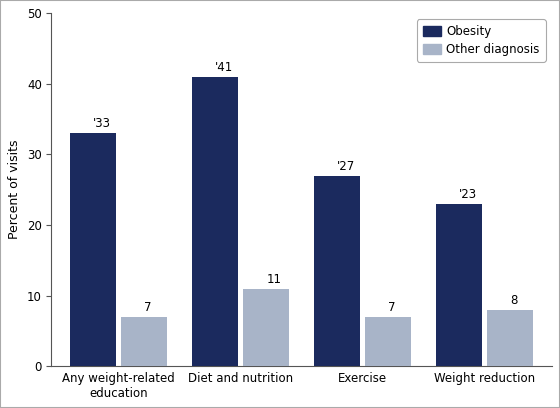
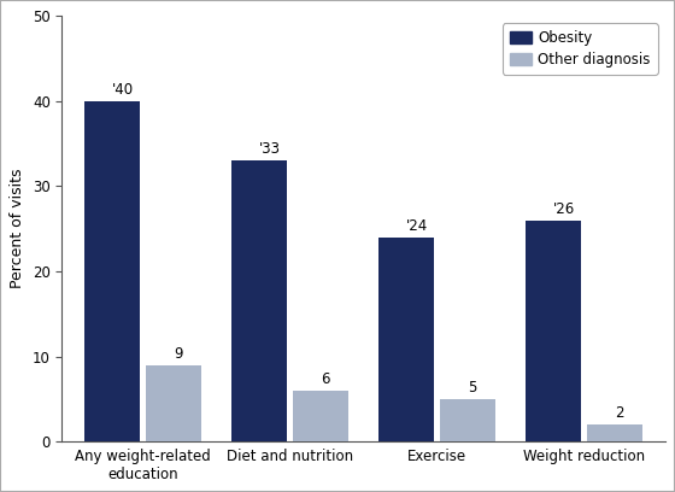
Obesity/Any weight-related education: '33 -> '40
Other diagnosis/Any weight-related education: 7 -> 9
Obesity/Diet and nutrition: '41 -> '33
Other diagnosis/Diet and nutrition: 11 -> 6
Obesity/Exercise: '27 -> '24
Other diagnosis/Exercise: 7 -> 5
Obesity/Weight reduction: '23 -> '26
Other diagnosis/Weight reduction: 8 -> 2
